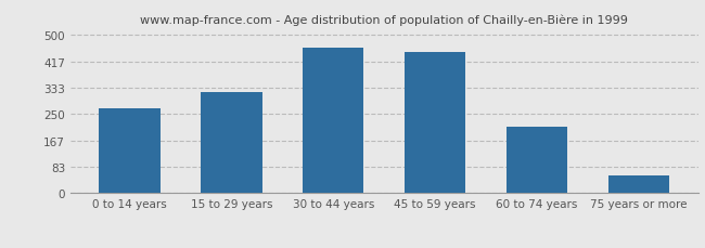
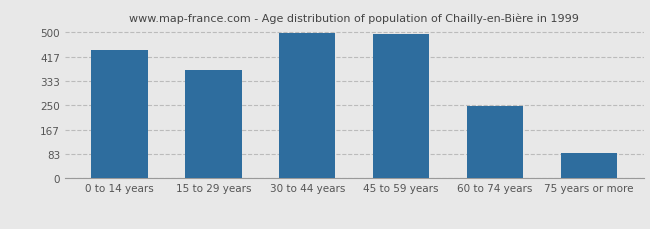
0 to 14 years: 270 -> 440
15 to 29 years: 320 -> 370
30 to 44 years: 460 -> 497
45 to 59 years: 445 -> 493
60 to 74 years: 210 -> 248
75 years or more: 55 -> 87
